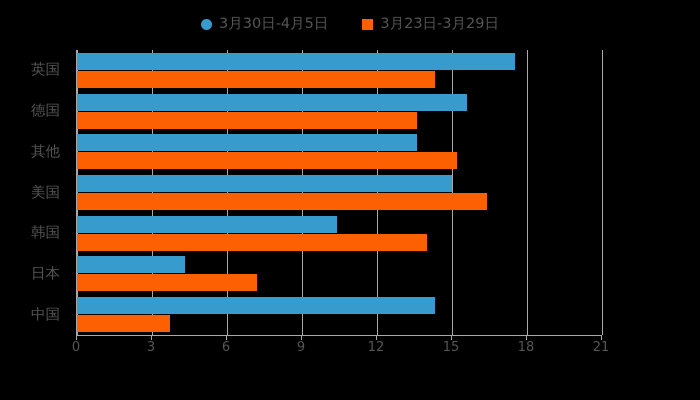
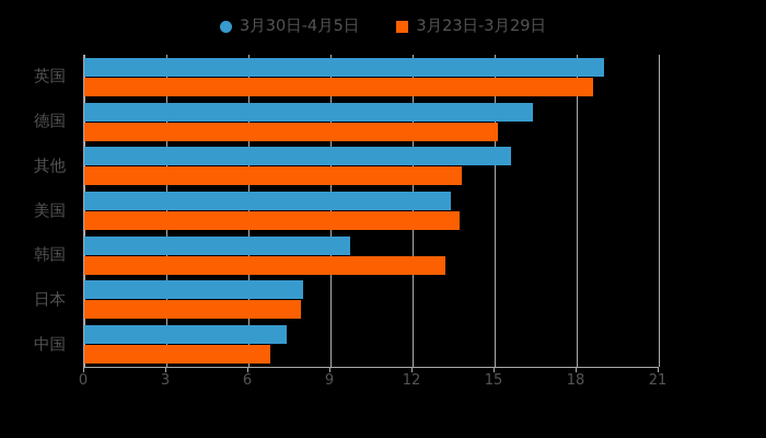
3月30日-4月5日/英国: 17.5 -> 19.0
3月23日-3月29日/英国: 14.3 -> 18.6
3月30日-4月5日/德国: 15.6 -> 16.4
3月23日-3月29日/德国: 13.6 -> 15.1
3月30日-4月5日/其他: 13.6 -> 15.6
3月23日-3月29日/其他: 15.2 -> 13.8
3月30日-4月5日/美国: 15.0 -> 13.4
3月23日-3月29日/美国: 16.4 -> 13.7
3月30日-4月5日/韩国: 10.4 -> 9.7
3月23日-3月29日/韩国: 14.0 -> 13.2
3月30日-4月5日/日本: 4.3 -> 8.0
3月23日-3月29日/日本: 7.2 -> 7.9
3月30日-4月5日/中国: 14.3 -> 7.4
3月23日-3月29日/中国: 3.7 -> 6.8
